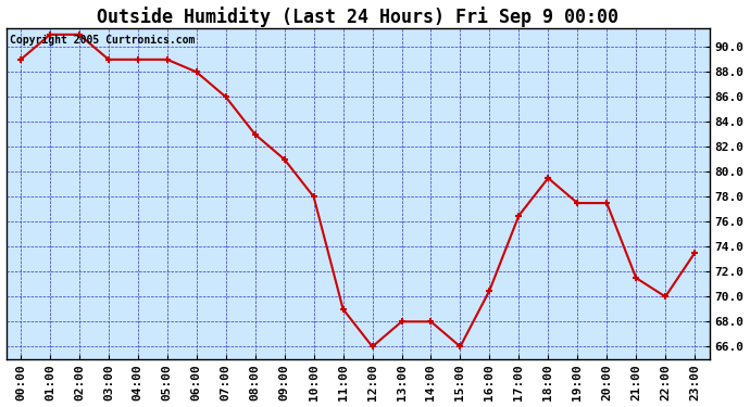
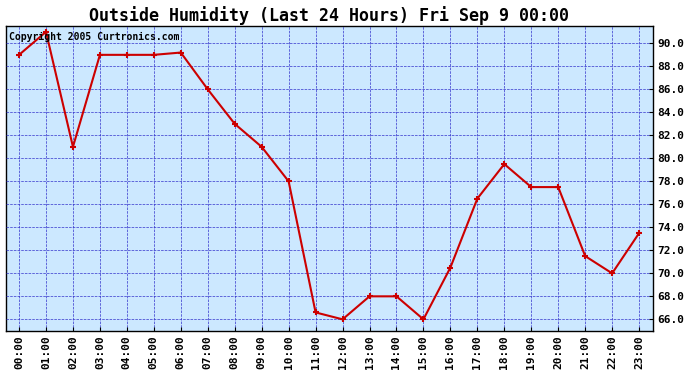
02:00: 91.0 -> 81.0
06:00: 88.0 -> 89.2
11:00: 69.0 -> 66.6
